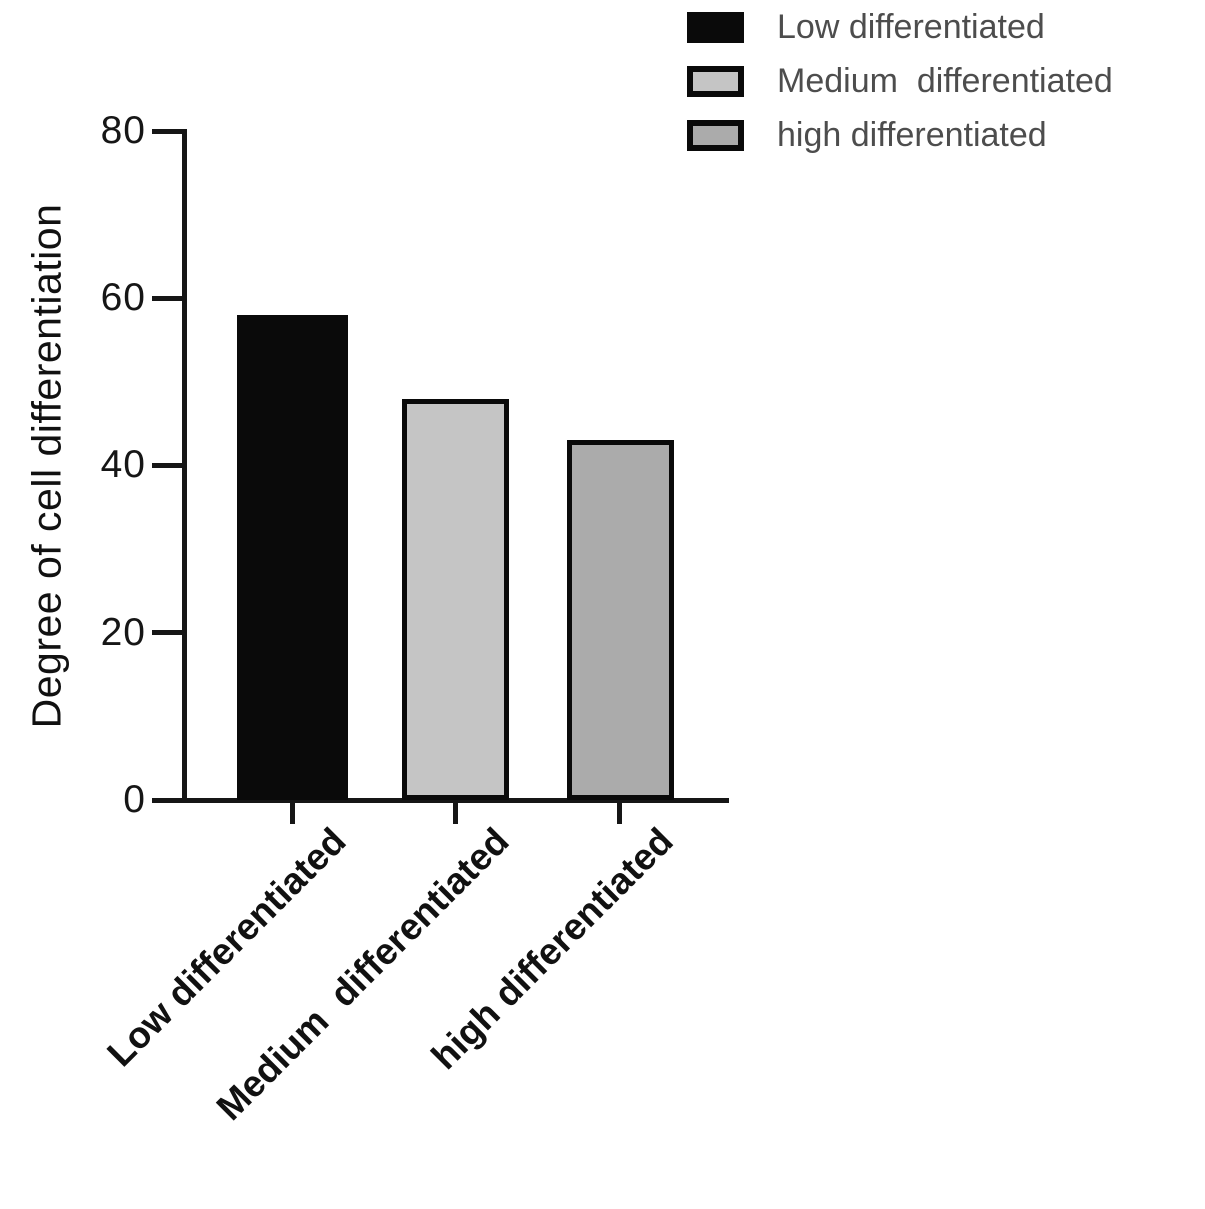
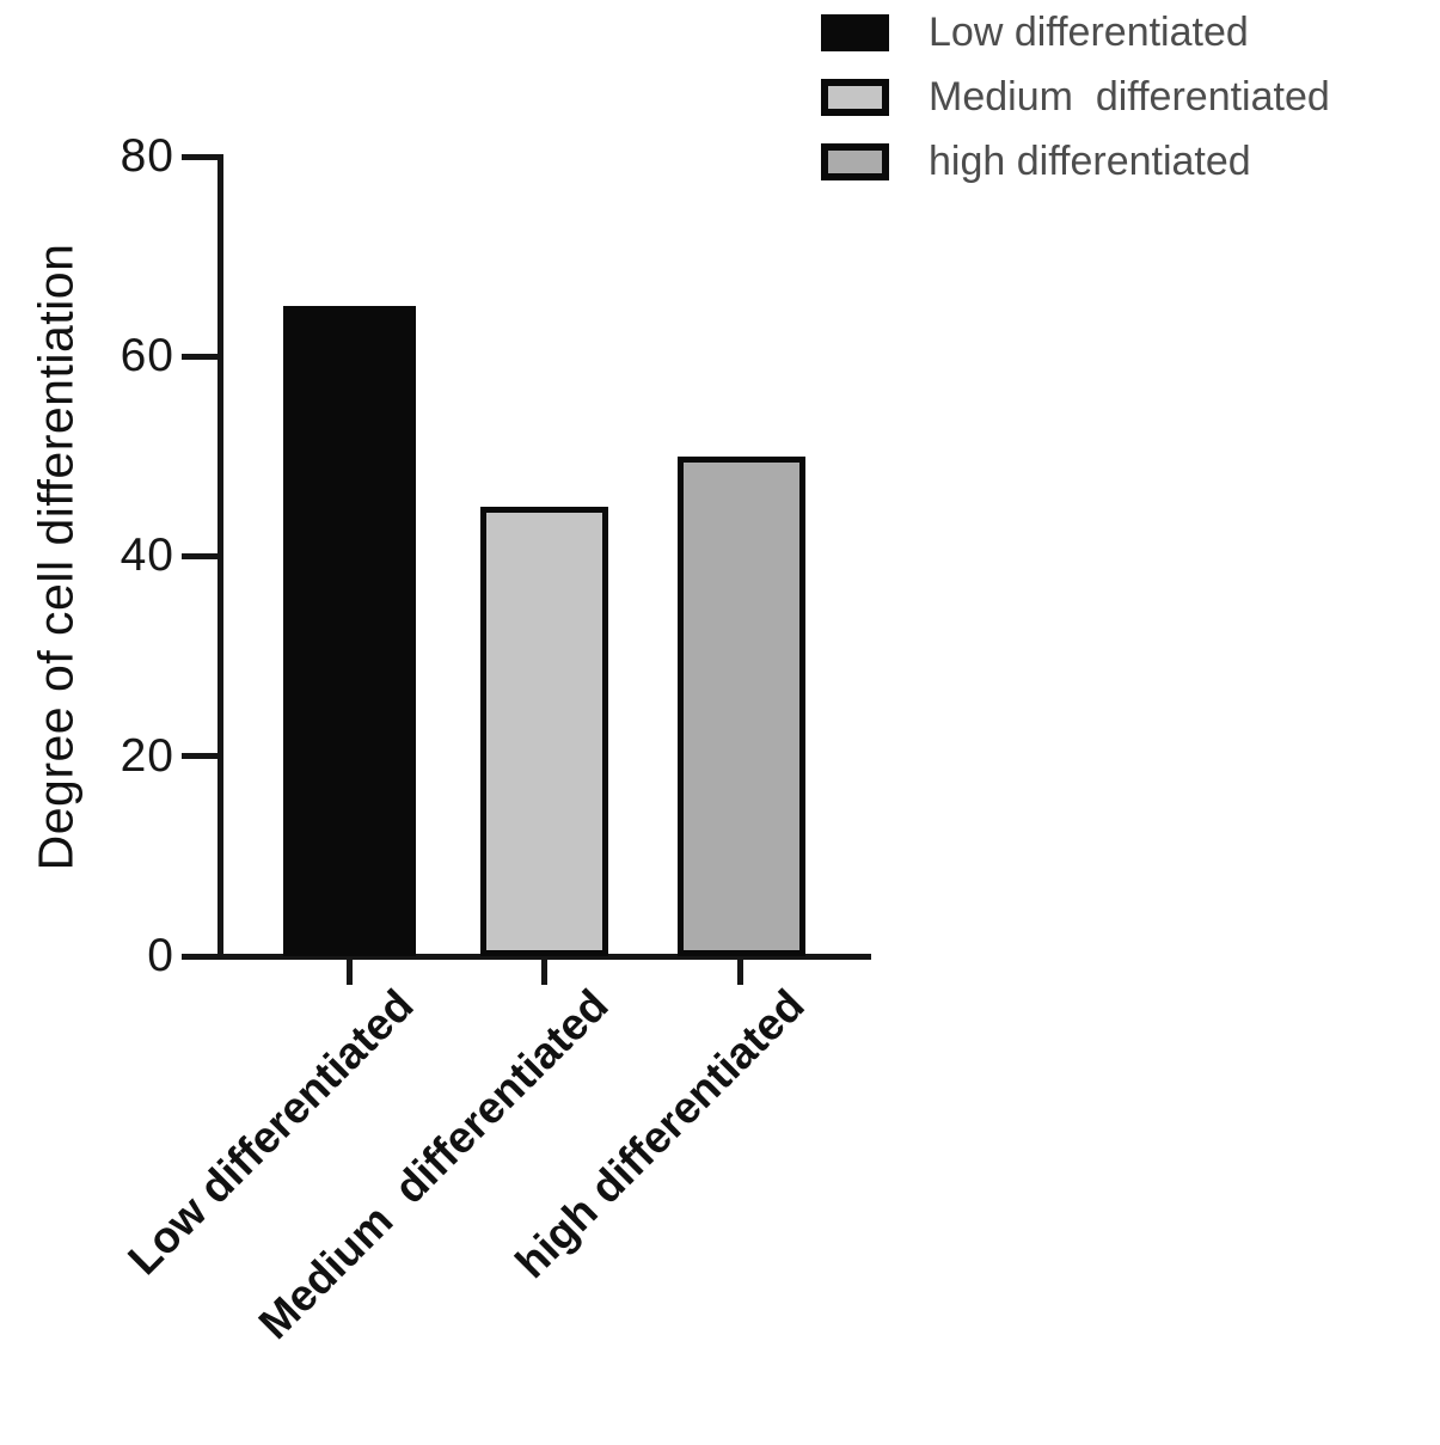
Low differentiated: 58 -> 65
Medium differentiated: 48 -> 45
high differentiated: 43 -> 50
